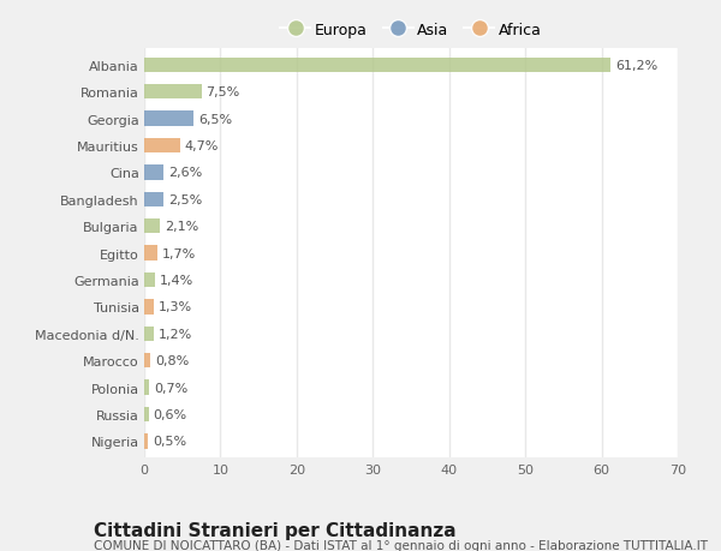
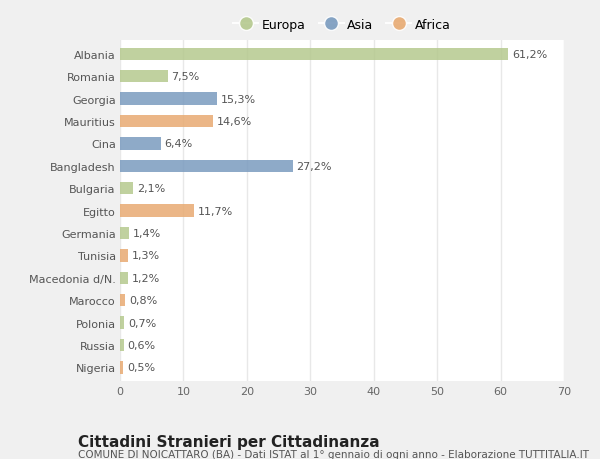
Georgia: 6,5% -> 15,3%
Mauritius: 4,7% -> 14,6%
Cina: 2,6% -> 6,4%
Bangladesh: 2,5% -> 27,2%
Egitto: 1,7% -> 11,7%
